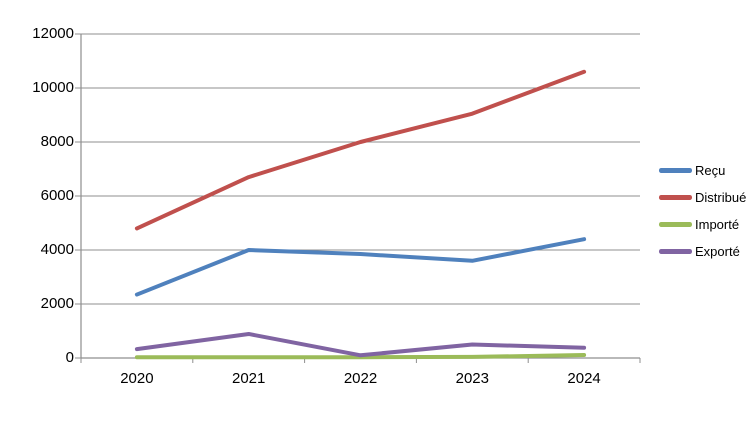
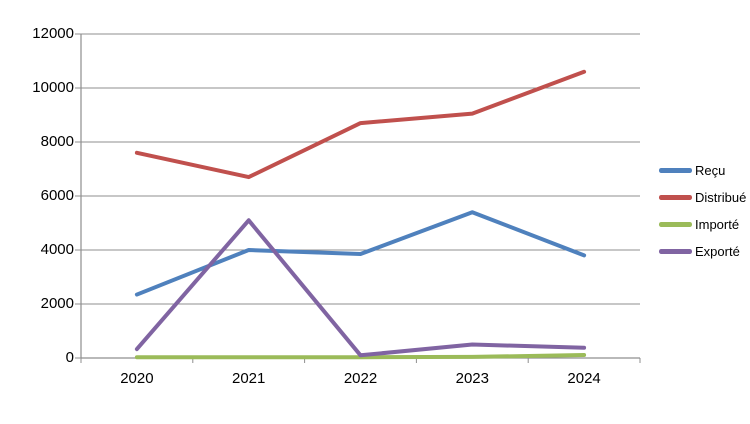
Distribué/2020: 4800 -> 7600
Exporté/2021: 900 -> 5100
Distribué/2022: 8000 -> 8700
Reçu/2023: 3600 -> 5400
Reçu/2024: 4400 -> 3800
